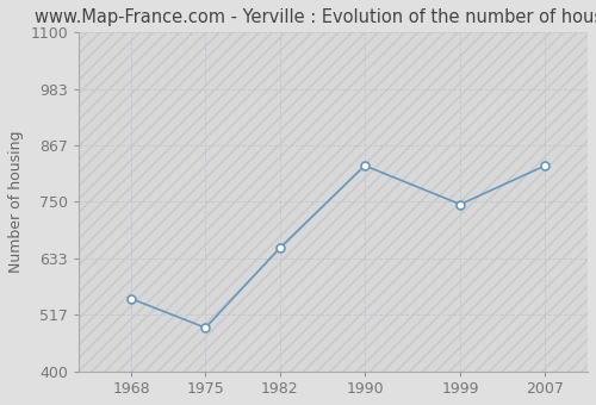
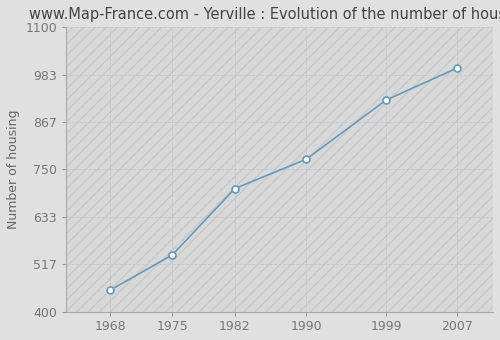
1968: 550 -> 453
1975: 490 -> 540
1982: 655 -> 703
1990: 825 -> 775
1999: 745 -> 921
2007: 825 -> 1000
